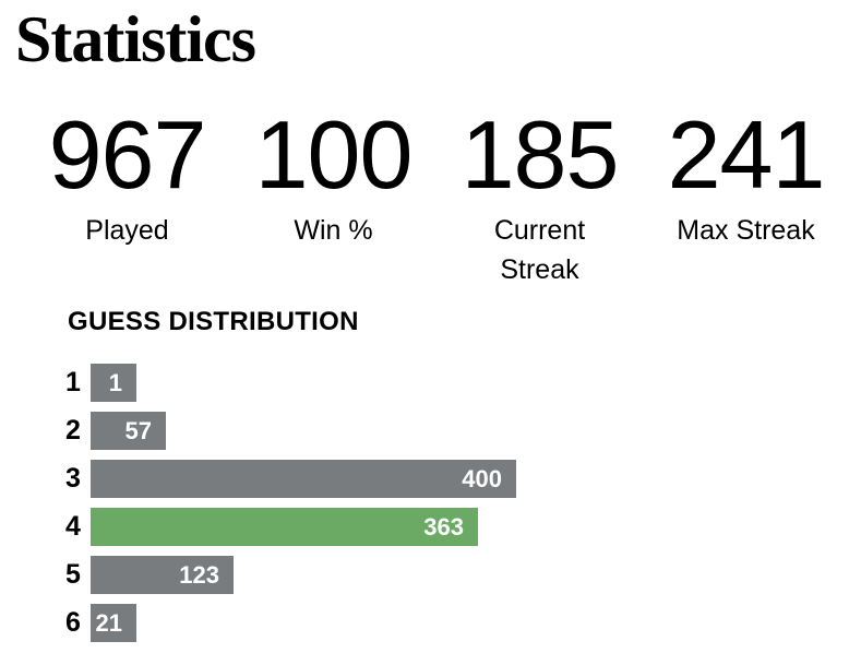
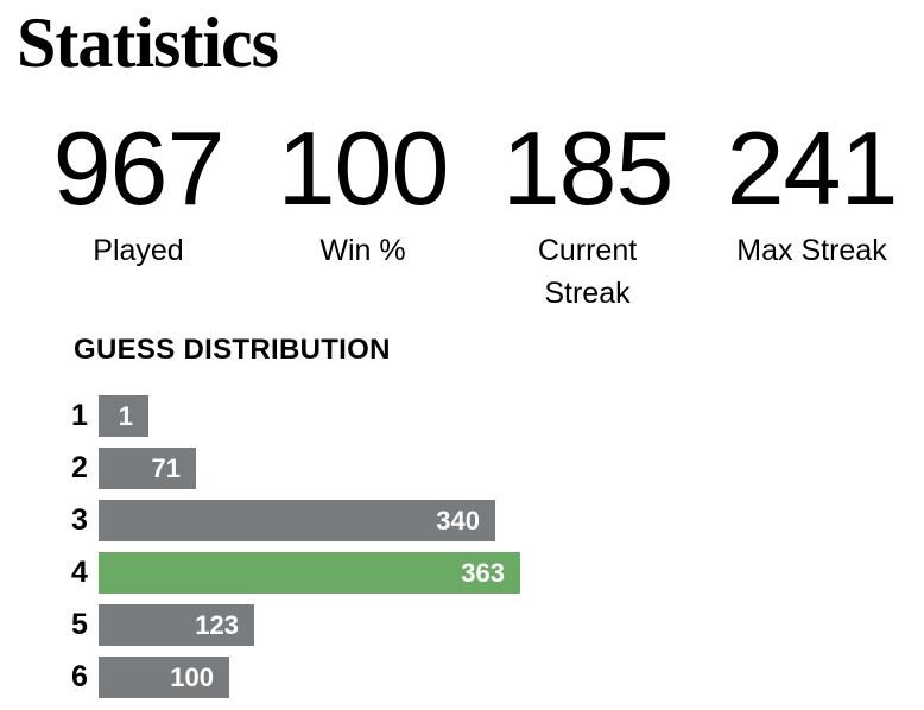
2: 57 -> 71
3: 400 -> 340
6: 21 -> 100
